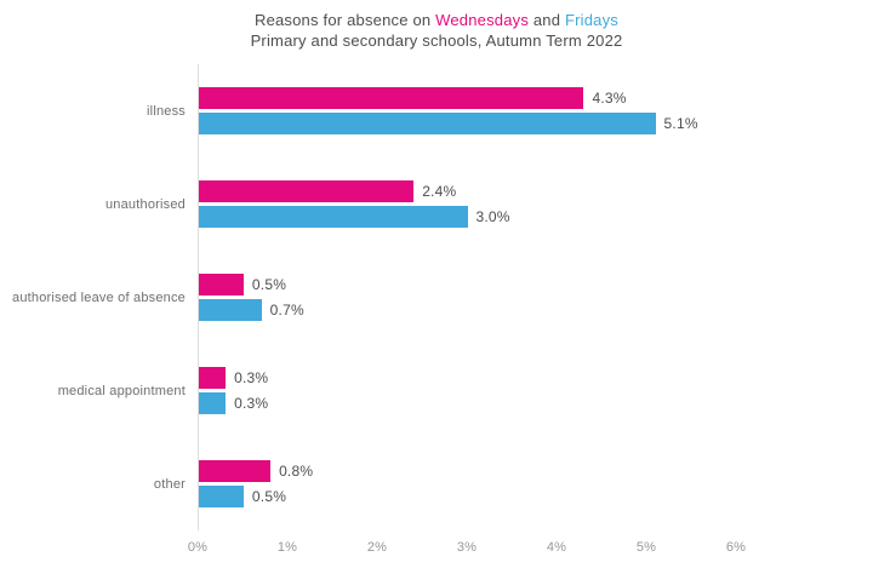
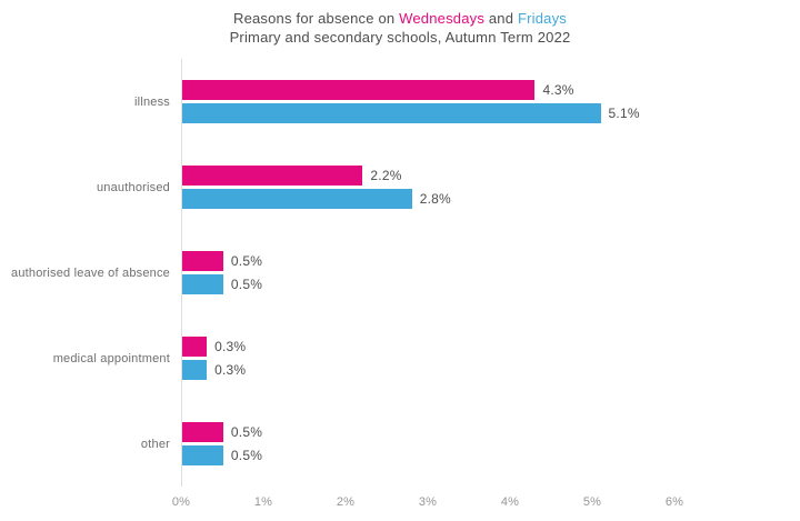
Wednesdays/unauthorised: 2.4% -> 2.2%
Fridays/unauthorised: 3.0% -> 2.8%
Fridays/authorised leave of absence: 0.7% -> 0.5%
Wednesdays/other: 0.8% -> 0.5%
